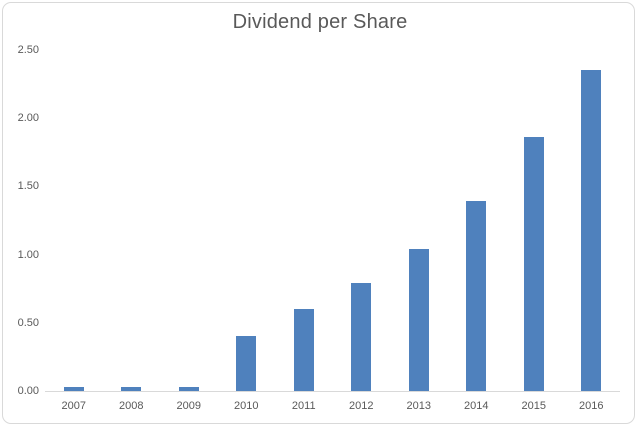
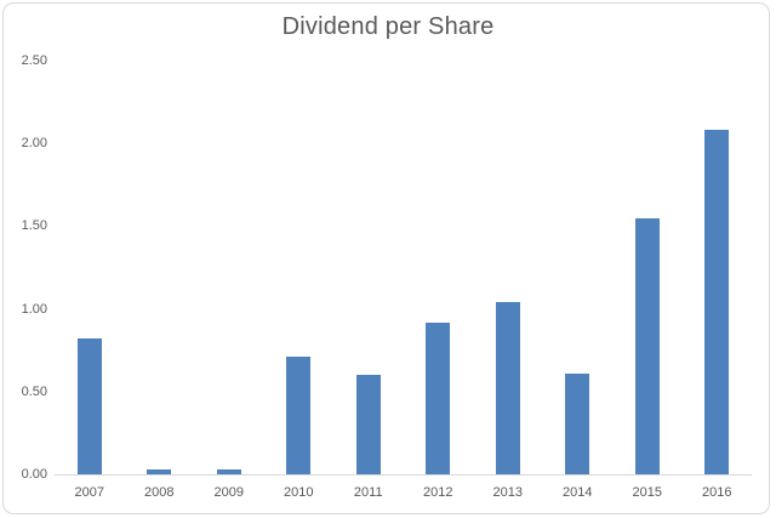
2007: 0.03 -> 0.82
2010: 0.40 -> 0.71
2012: 0.79 -> 0.92
2014: 1.39 -> 0.61
2015: 1.86 -> 1.55
2016: 2.35 -> 2.08
